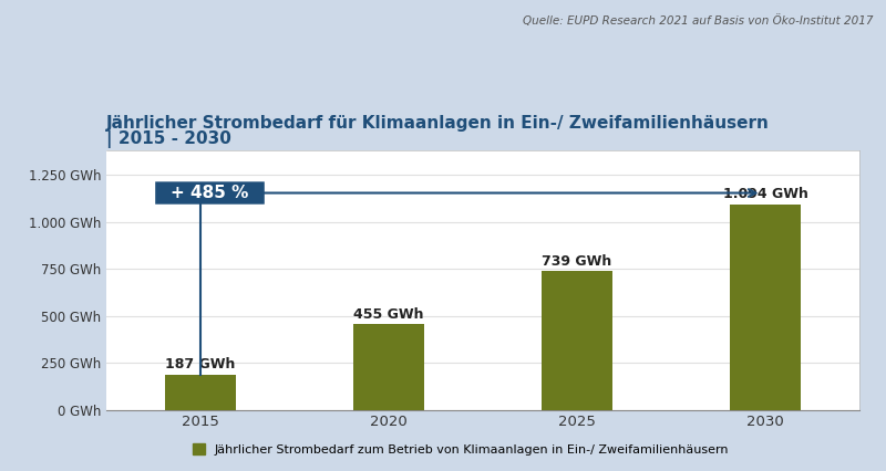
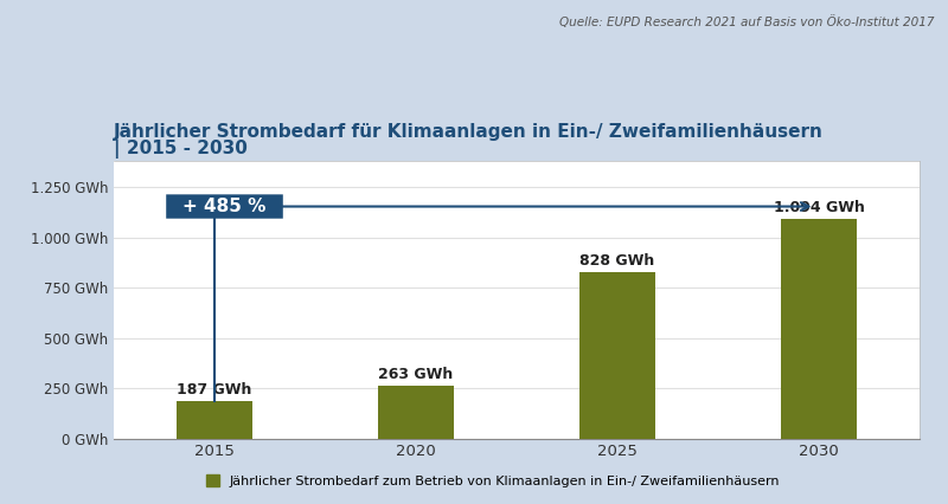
2020: 455 -> 263
2025: 739 -> 828
